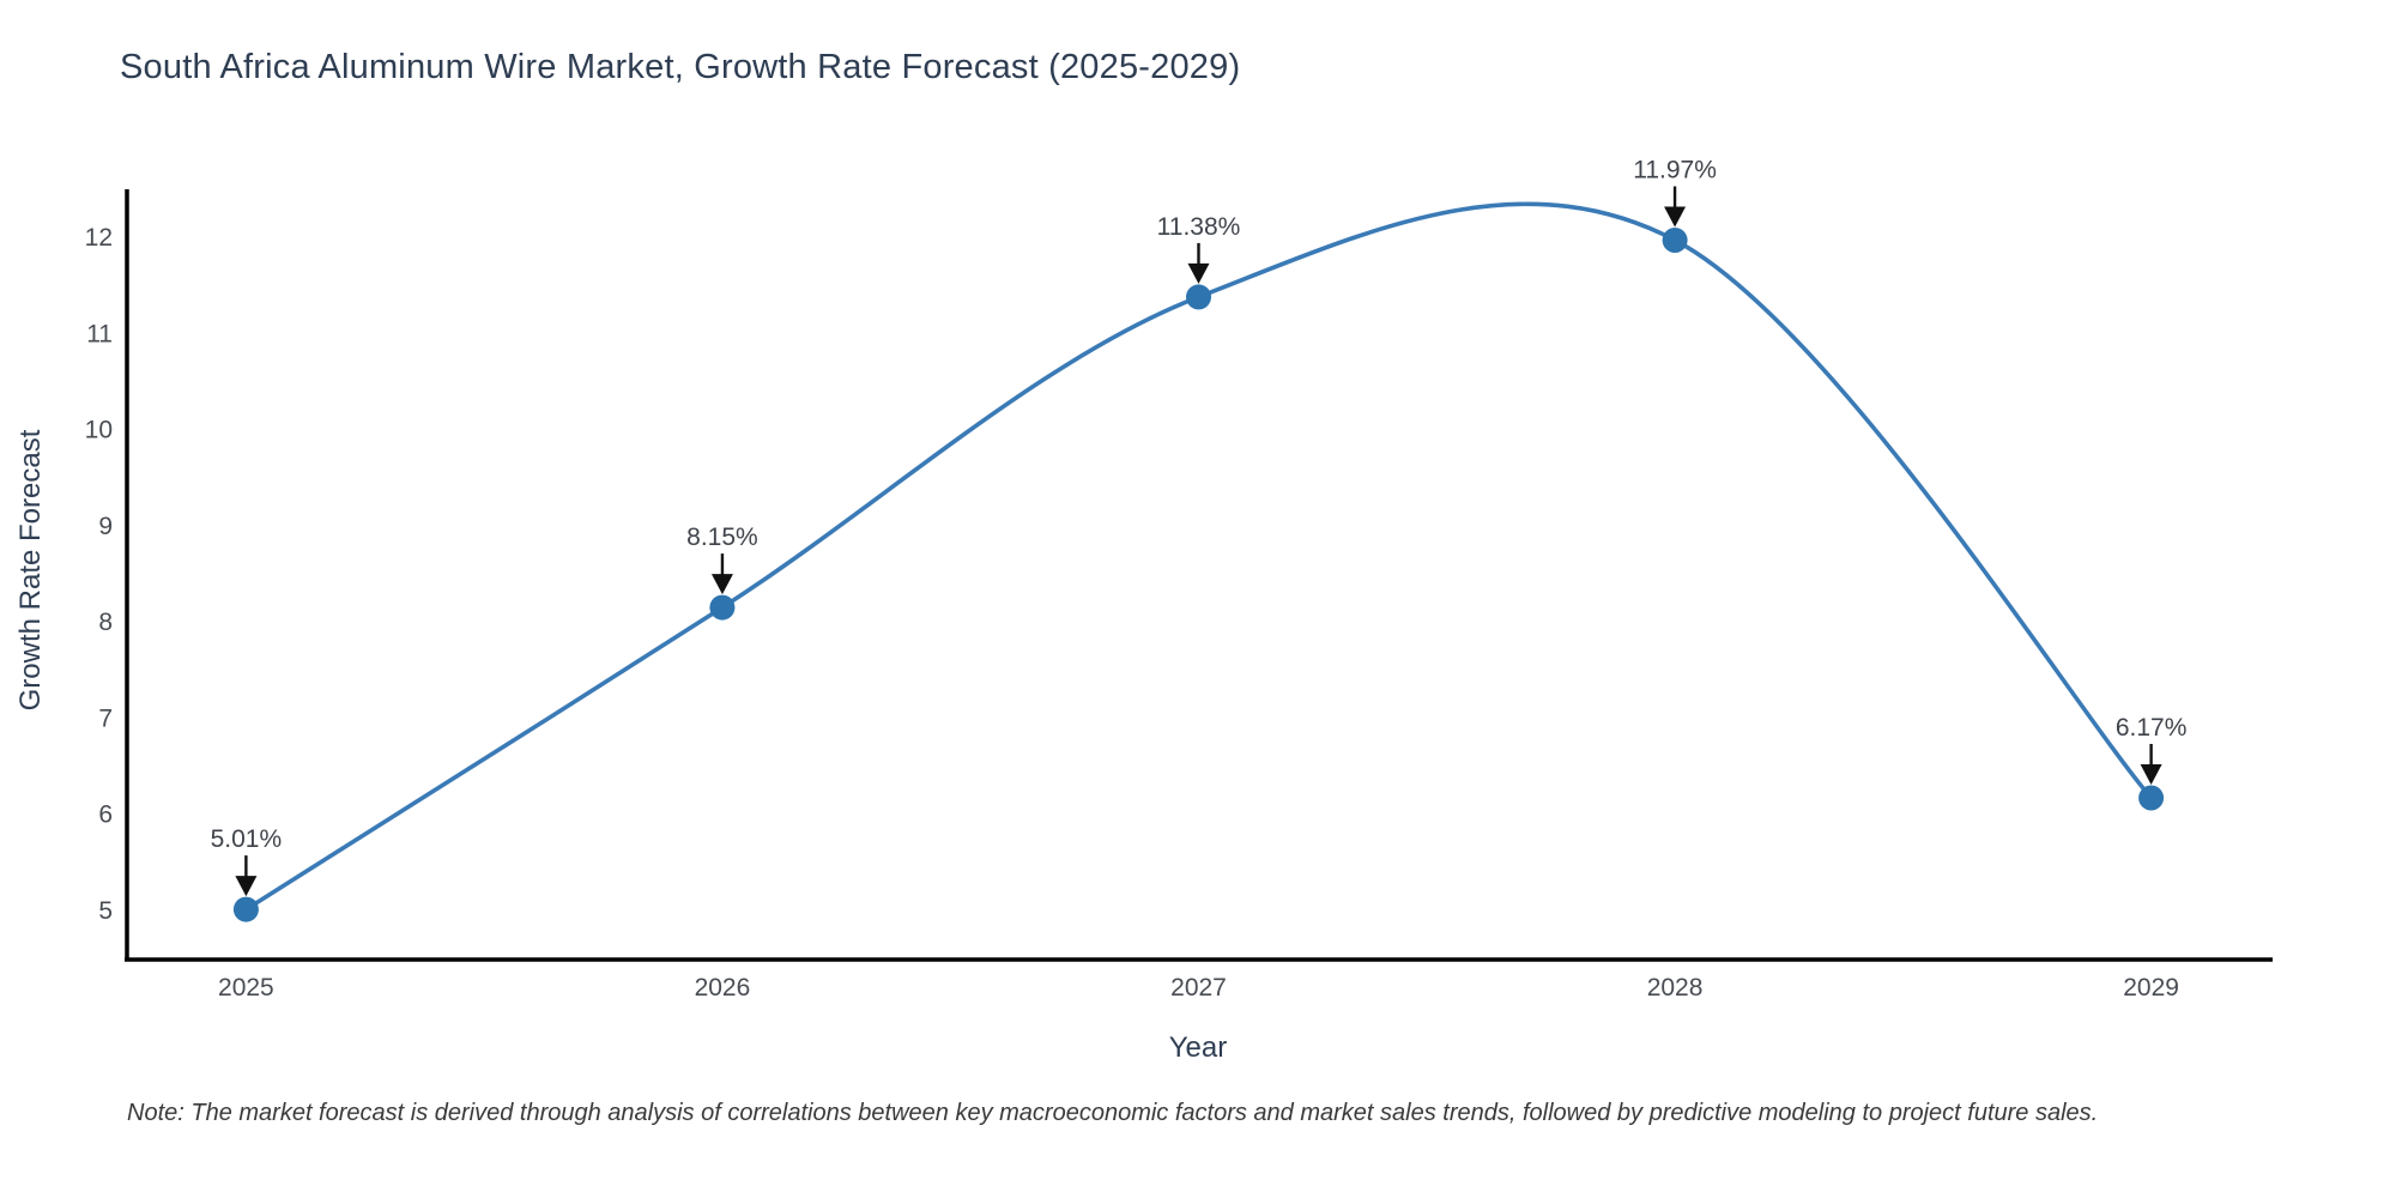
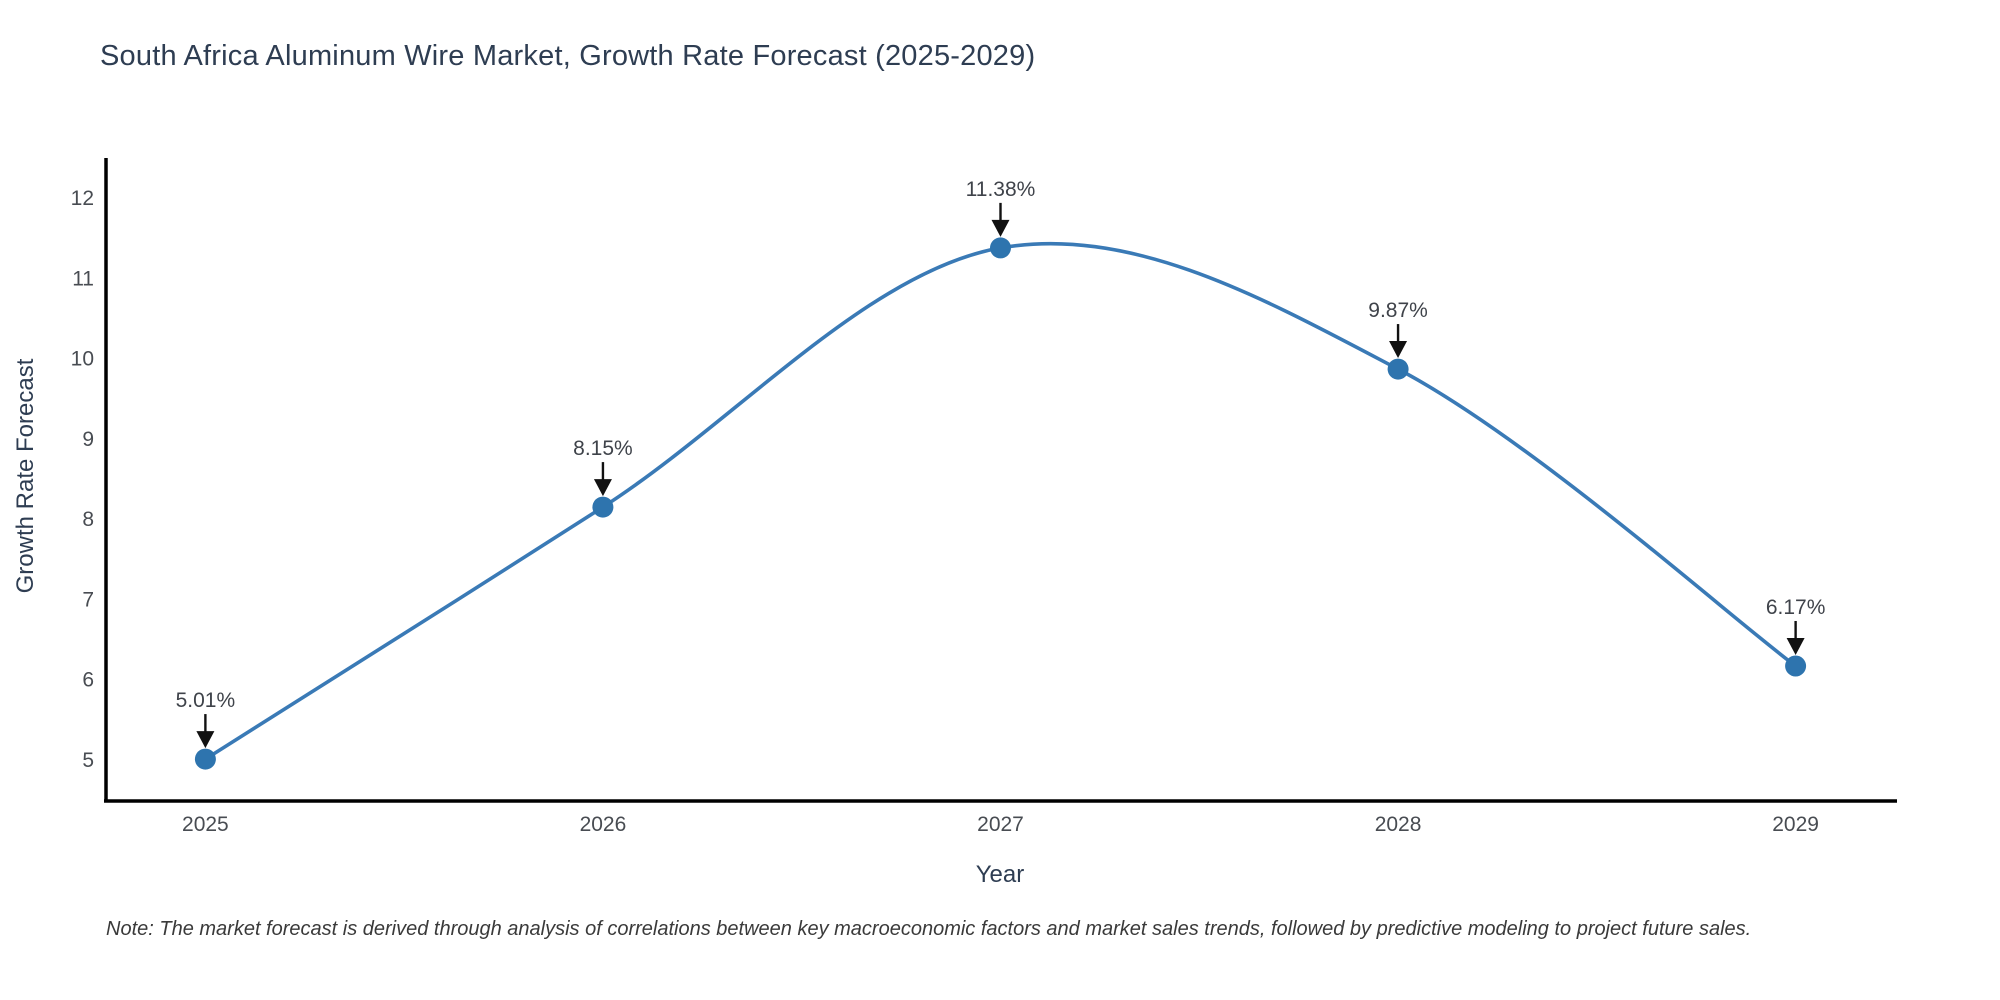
2028: 11.97% -> 9.87%
